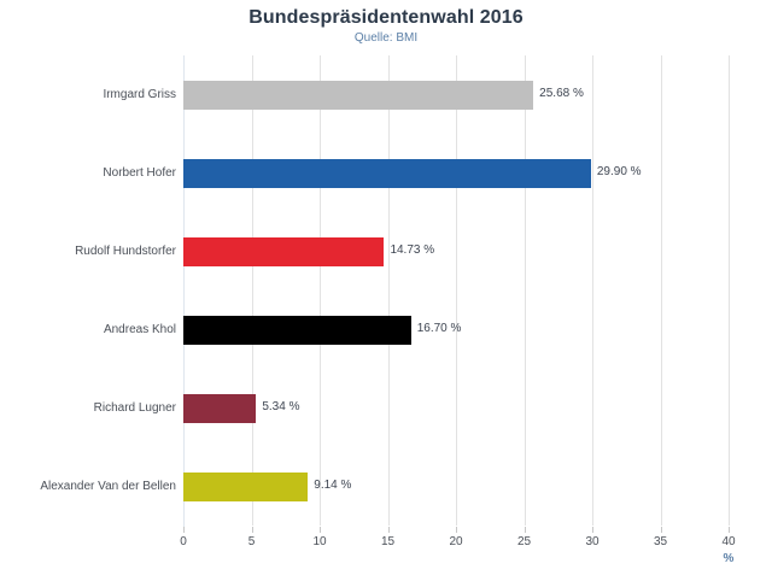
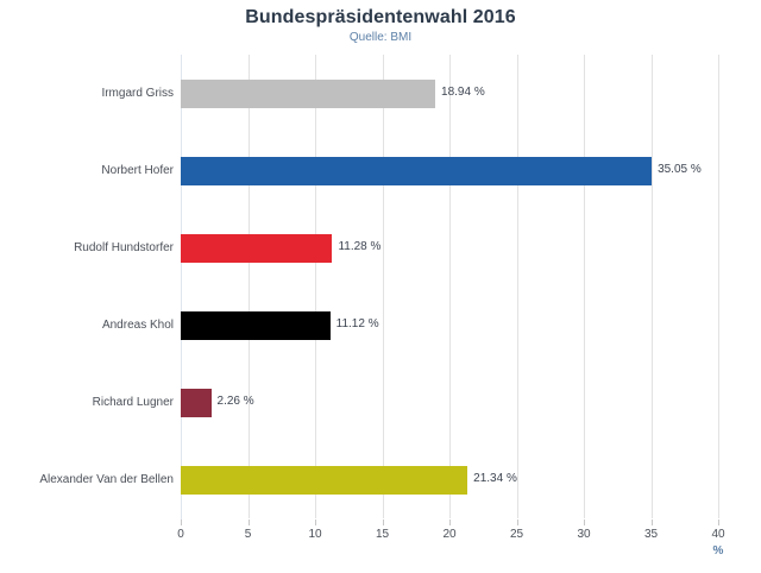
Irmgard Griss: 25.68 -> 18.94
Norbert Hofer: 29.90 -> 35.05
Rudolf Hundstorfer: 14.73 -> 11.28
Andreas Khol: 16.70 -> 11.12
Richard Lugner: 5.34 -> 2.26
Alexander Van der Bellen: 9.14 -> 21.34
